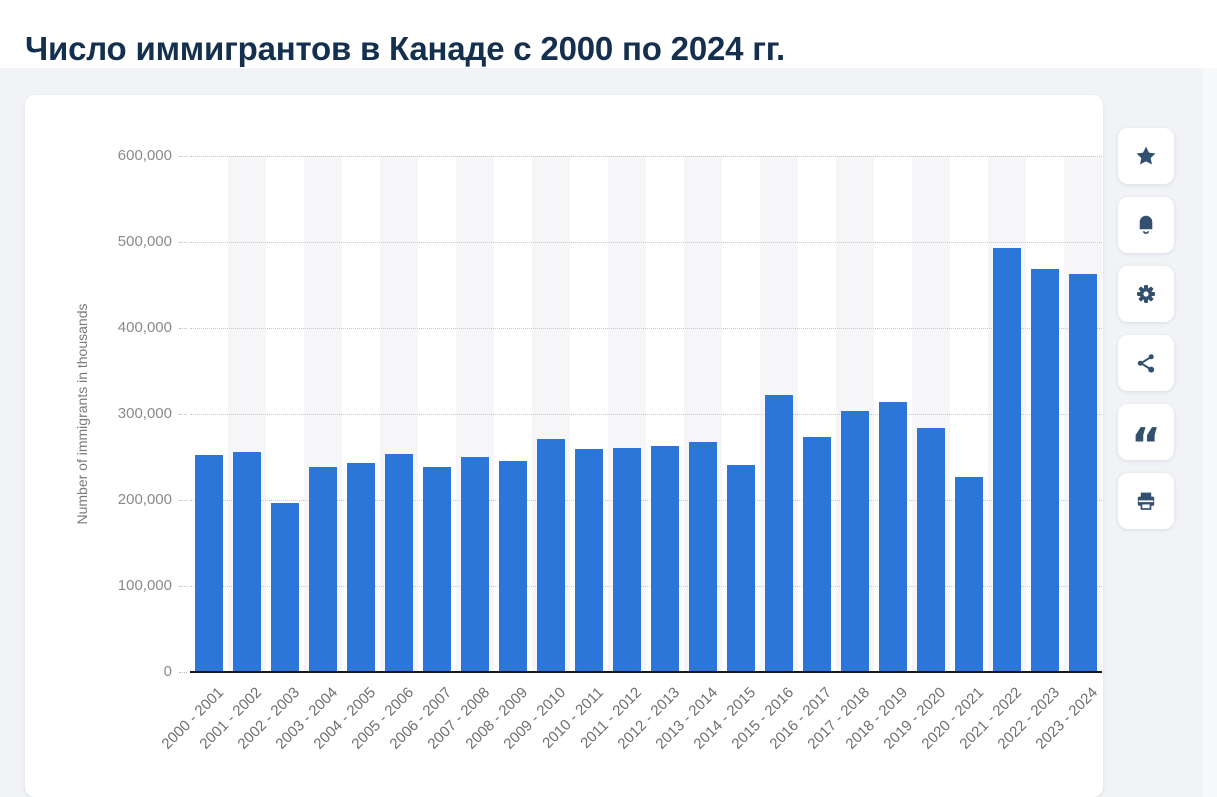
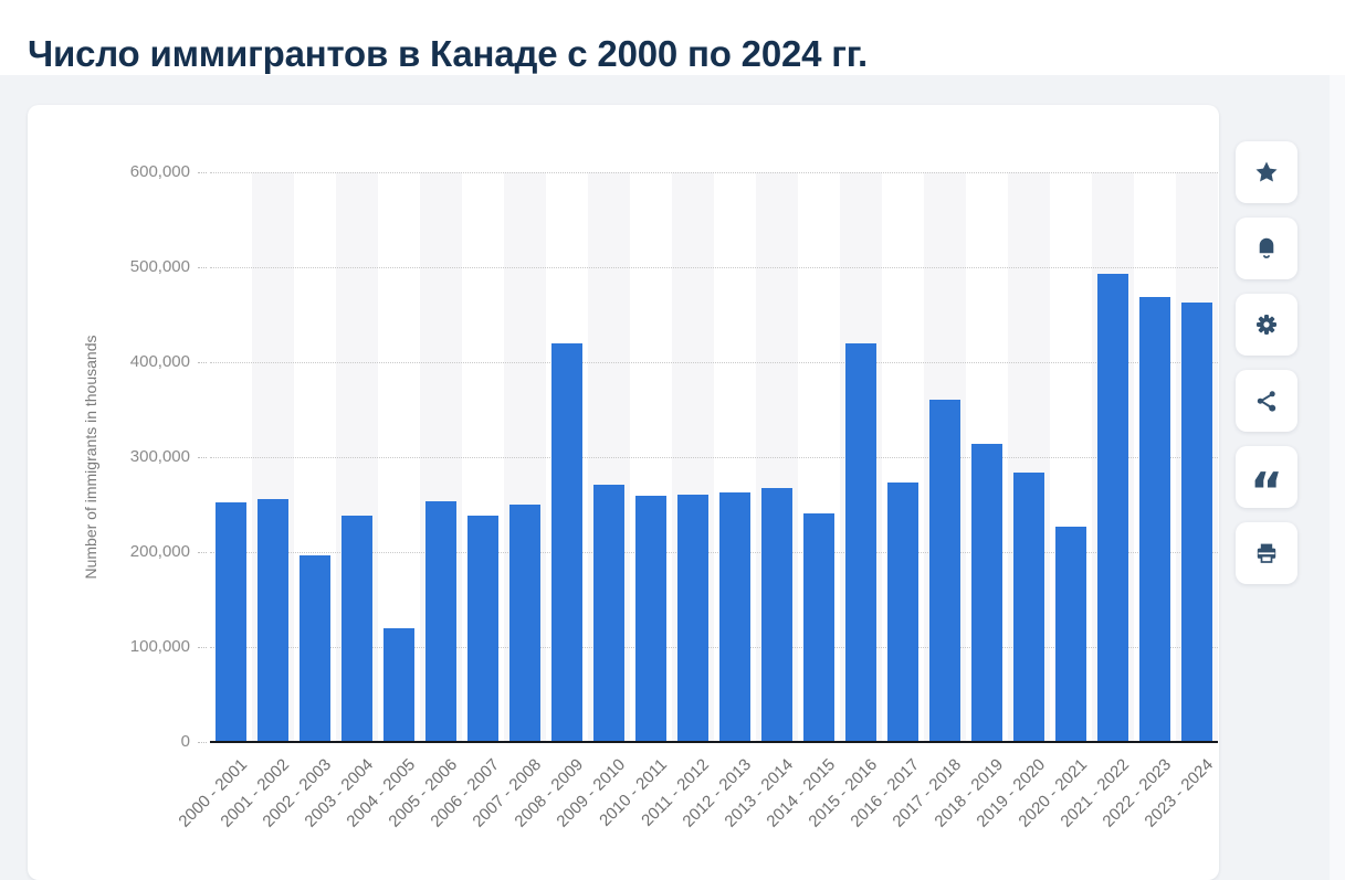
2004 - 2005: 240000 -> 120000
2008 - 2009: 250000 -> 420000
2015 - 2016: 320000 -> 420000
2017 - 2018: 300000 -> 360000
